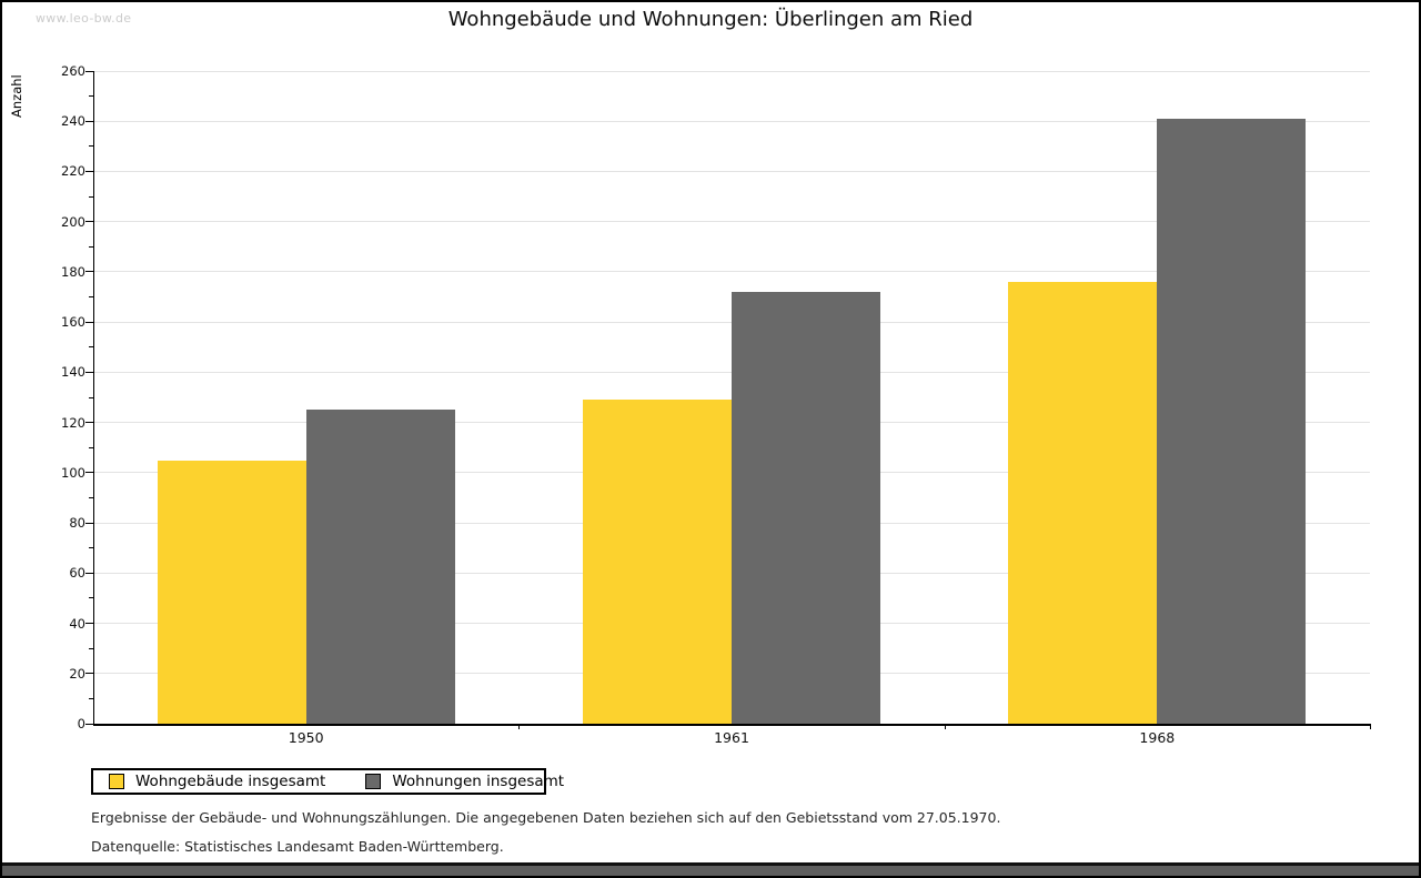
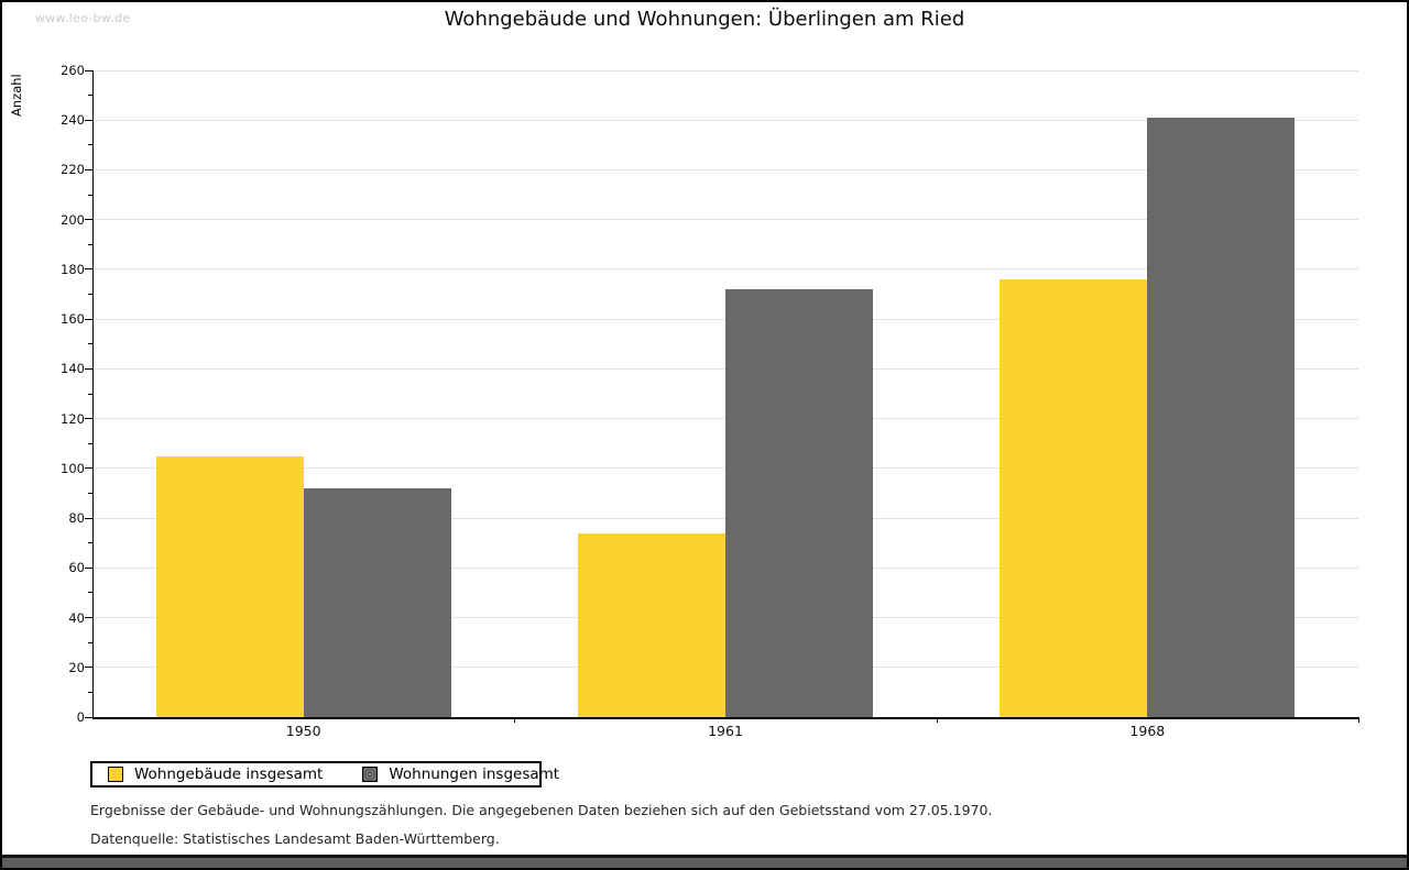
Wohnungen insgesamt/1950: 125 -> 92
Wohngebäude insgesamt/1961: 129 -> 74
